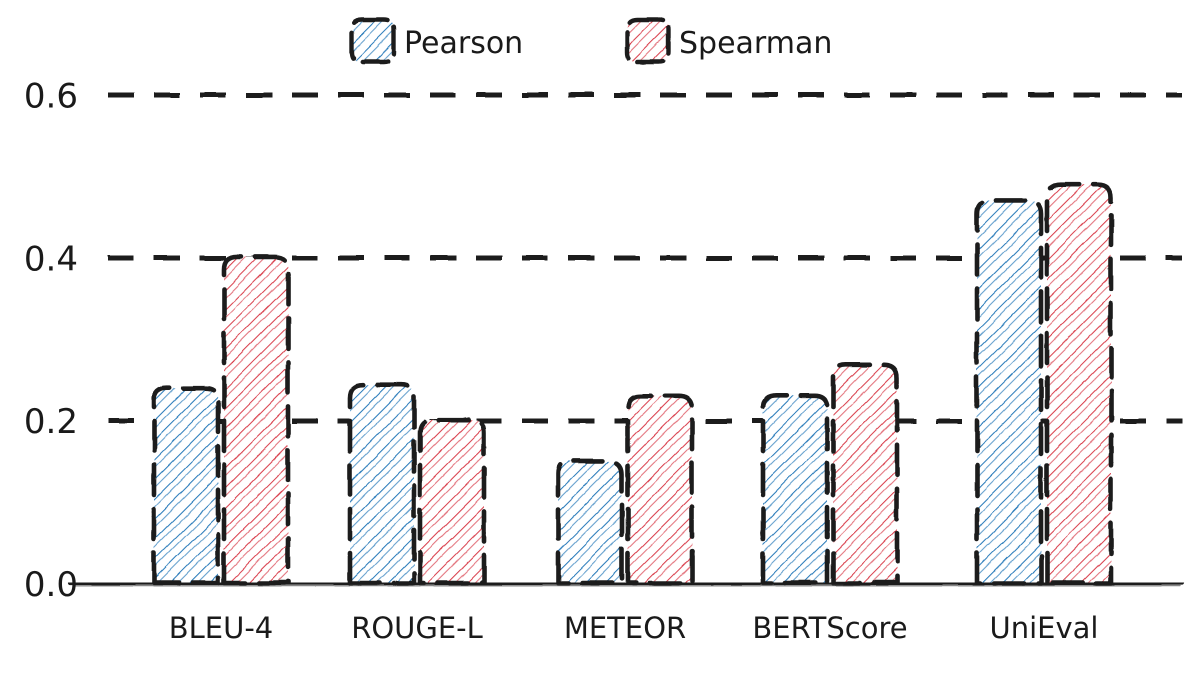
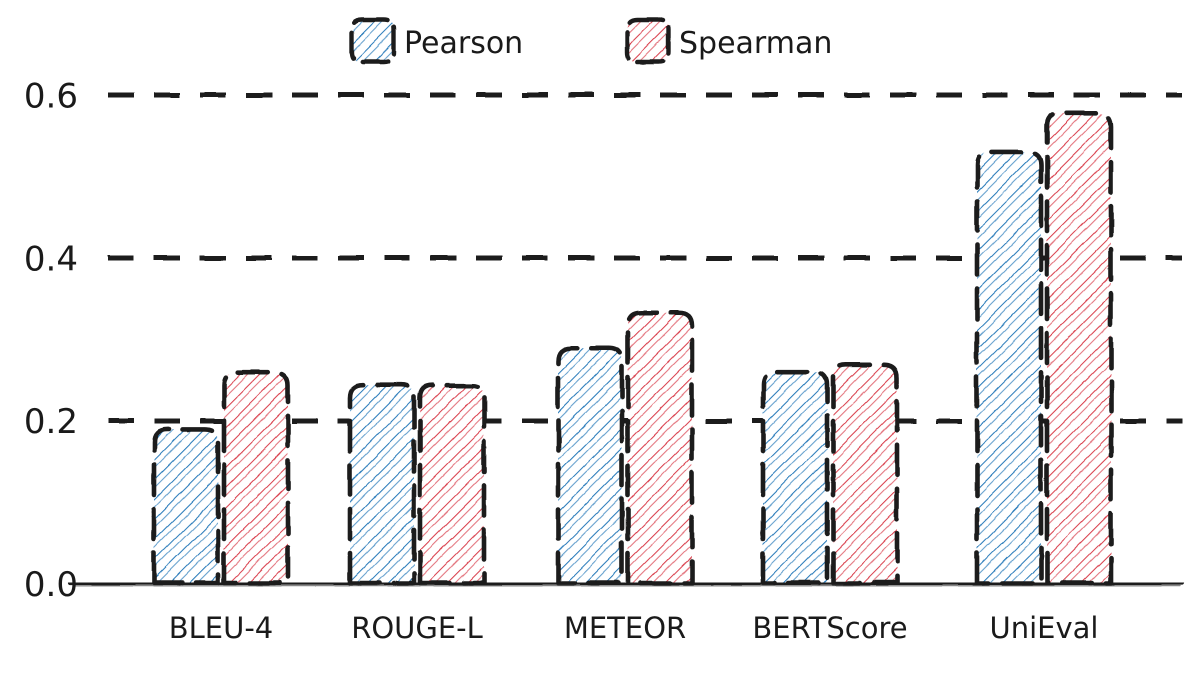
Pearson/BLEU-4: 0.24 -> 0.19
Spearman/BLEU-4: 0.40 -> 0.26
Spearman/ROUGE-L: 0.20 -> 0.24
Pearson/METEOR: 0.15 -> 0.29
Spearman/METEOR: 0.23 -> 0.33
Pearson/BERTScore: 0.23 -> 0.26
Pearson/UniEval: 0.47 -> 0.53
Spearman/UniEval: 0.49 -> 0.58
